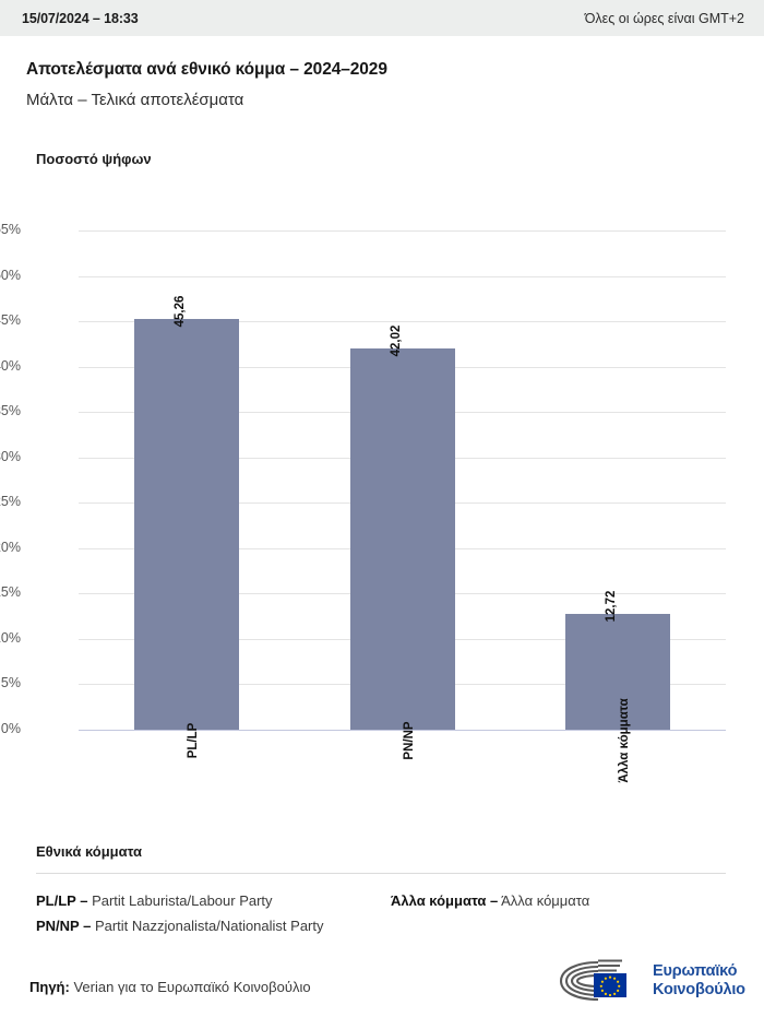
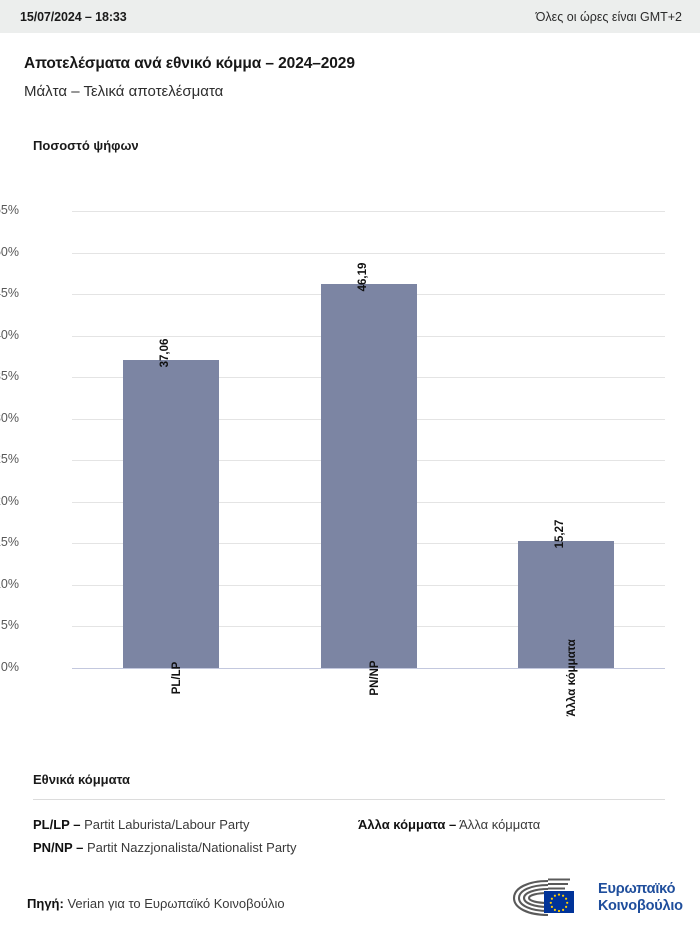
PL/LP: 45,26 -> 37,06
PN/NP: 42,02 -> 46,19
Άλλα κόμματα: 12,72 -> 15,27
